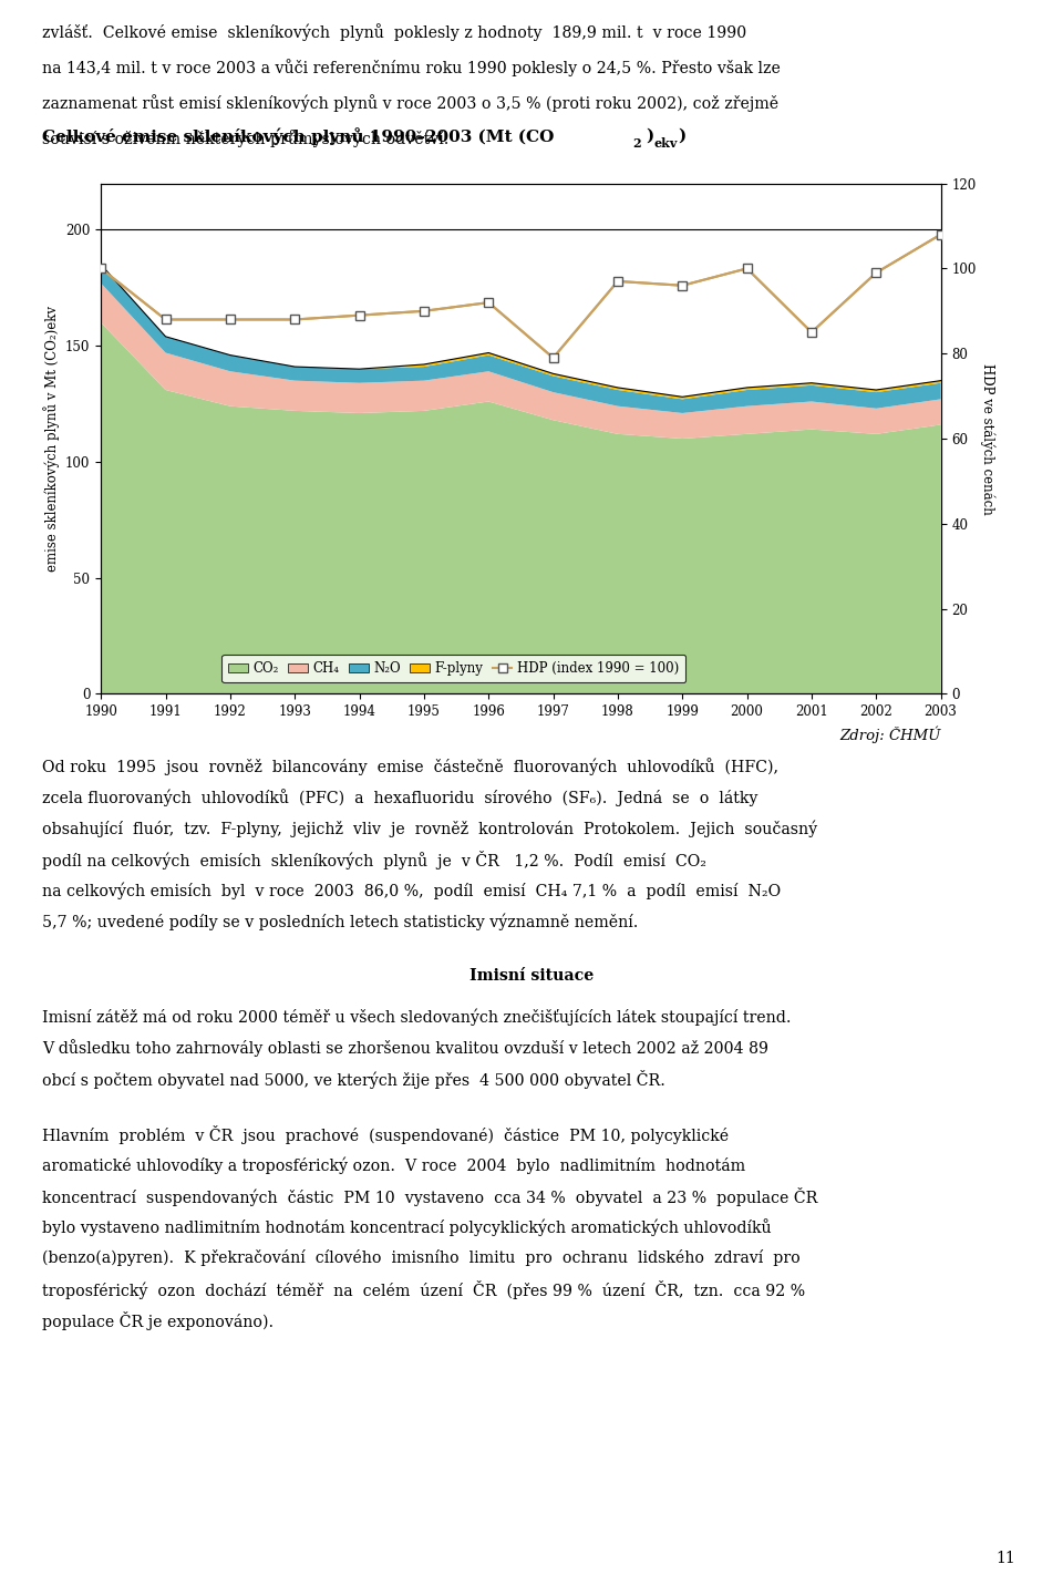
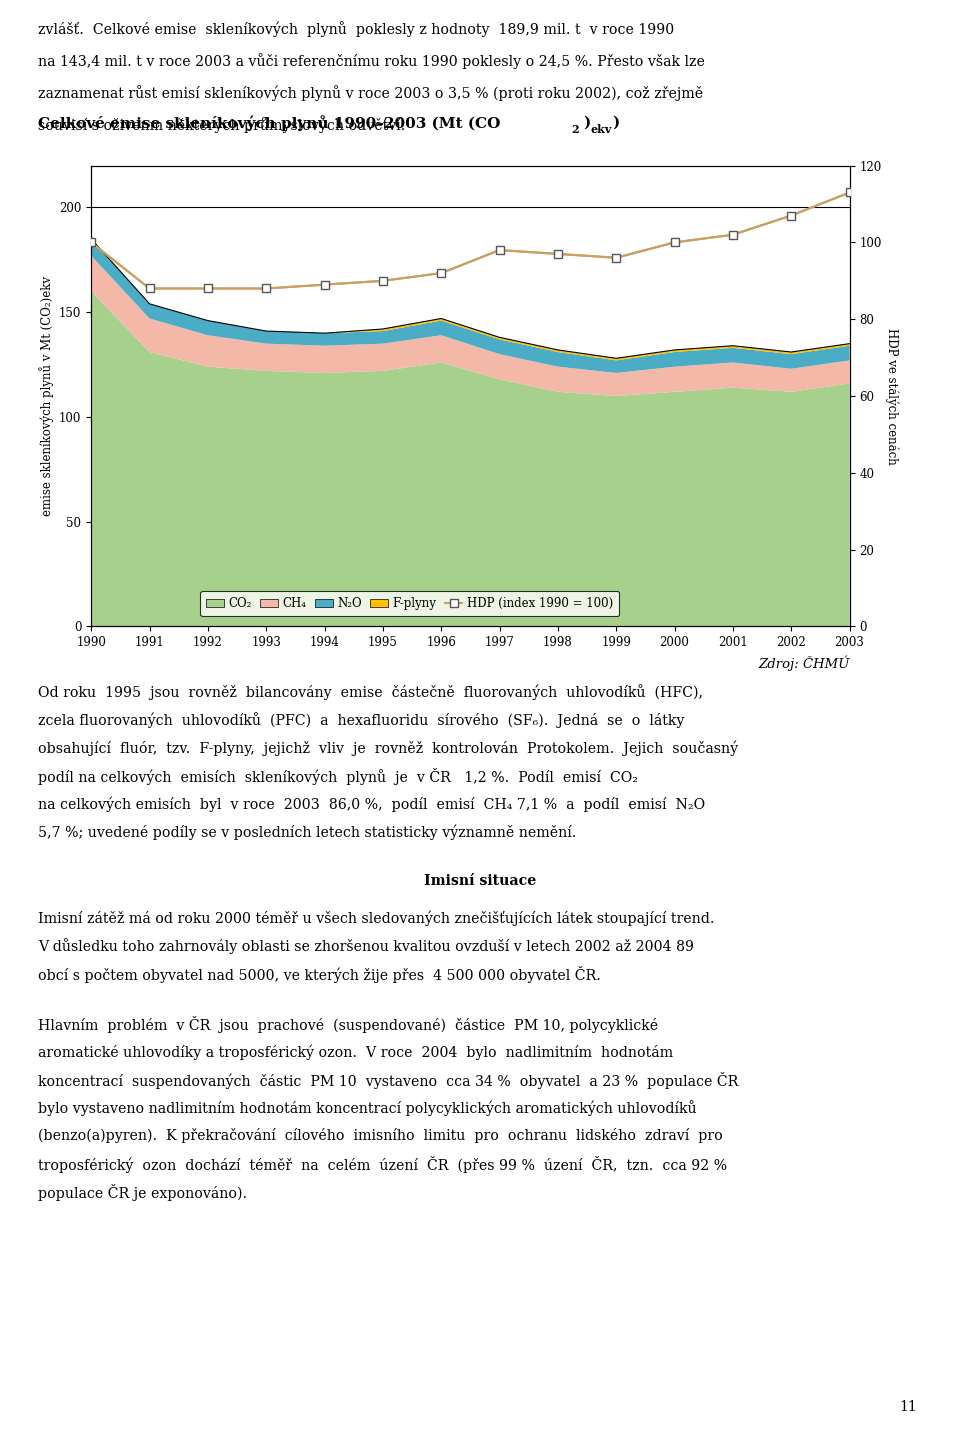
HDP (index 1990 = 100)/1997: 79 -> 98
HDP (index 1990 = 100)/2001: 85 -> 102
HDP (index 1990 = 100)/2002: 99 -> 107
HDP (index 1990 = 100)/2003: 108 -> 113
